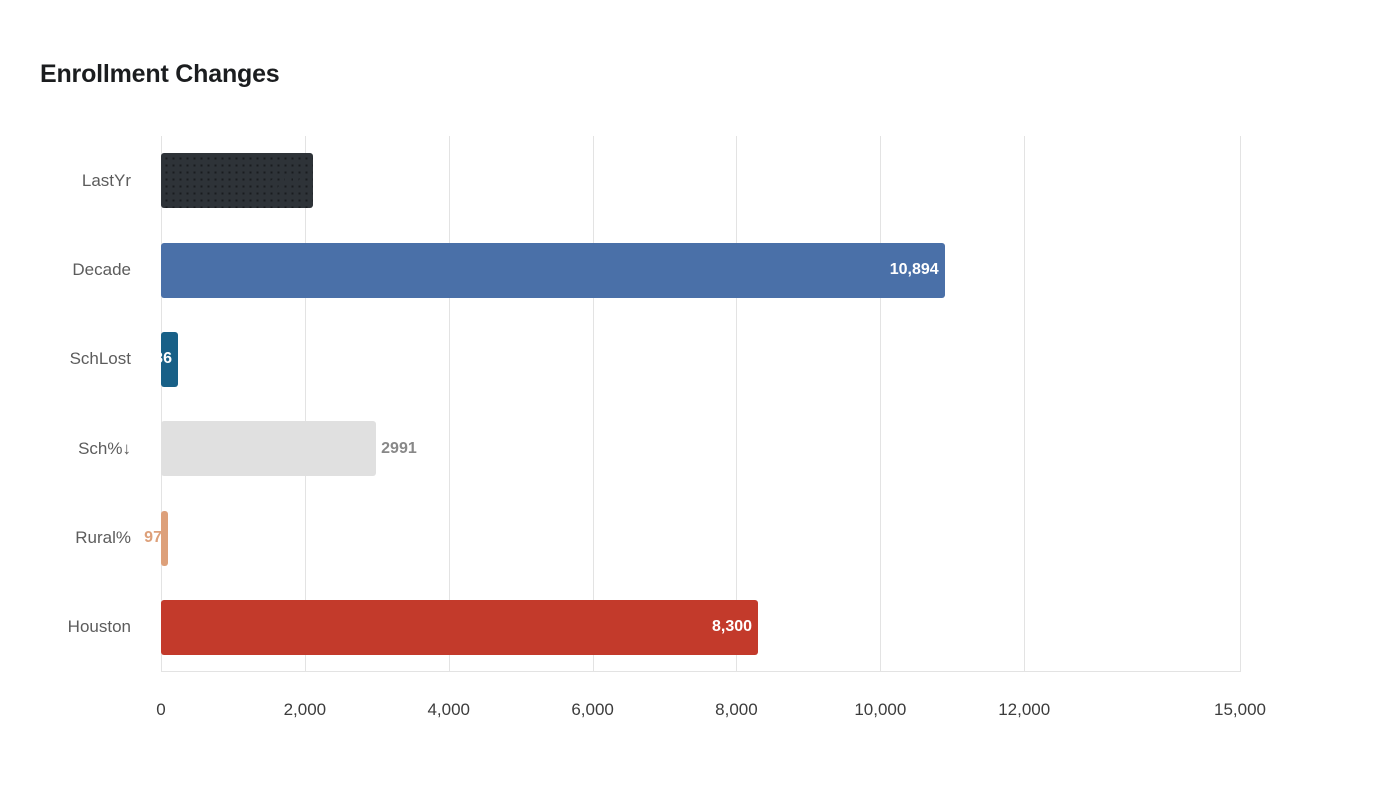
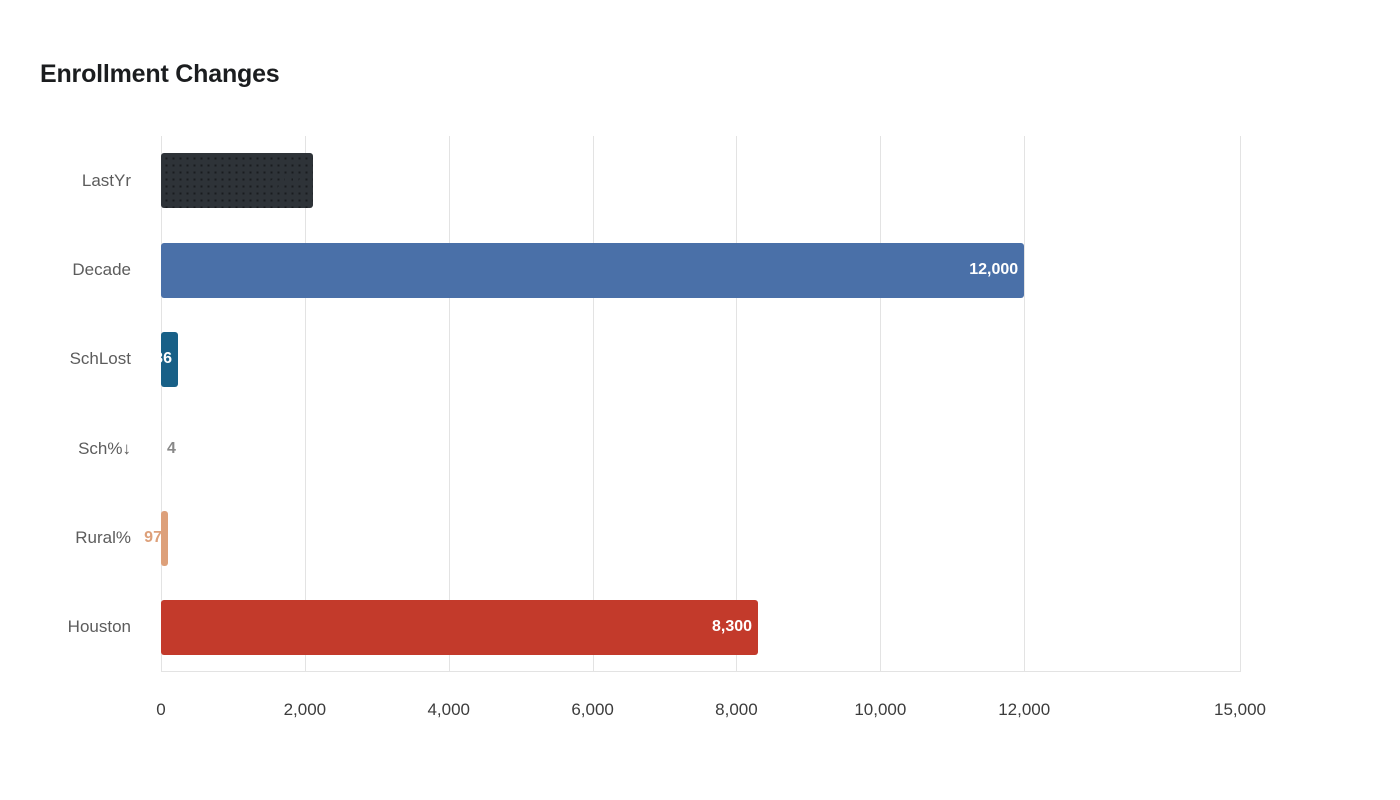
Decade: 10,894 -> 12,000
Sch%↓: 2991 -> 4
